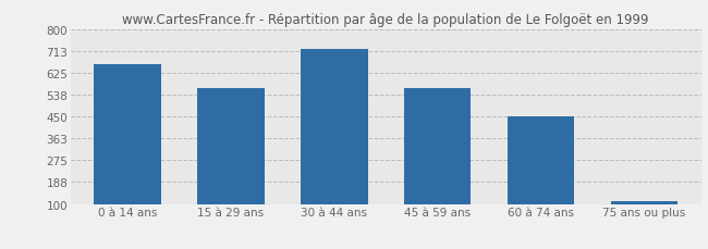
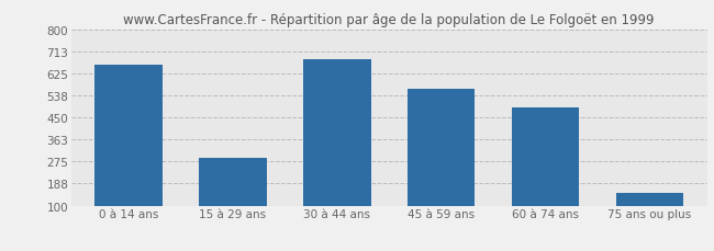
15 à 29 ans: 563 -> 290
30 à 44 ans: 722 -> 680
60 à 74 ans: 450 -> 490
75 ans ou plus: 112 -> 150
